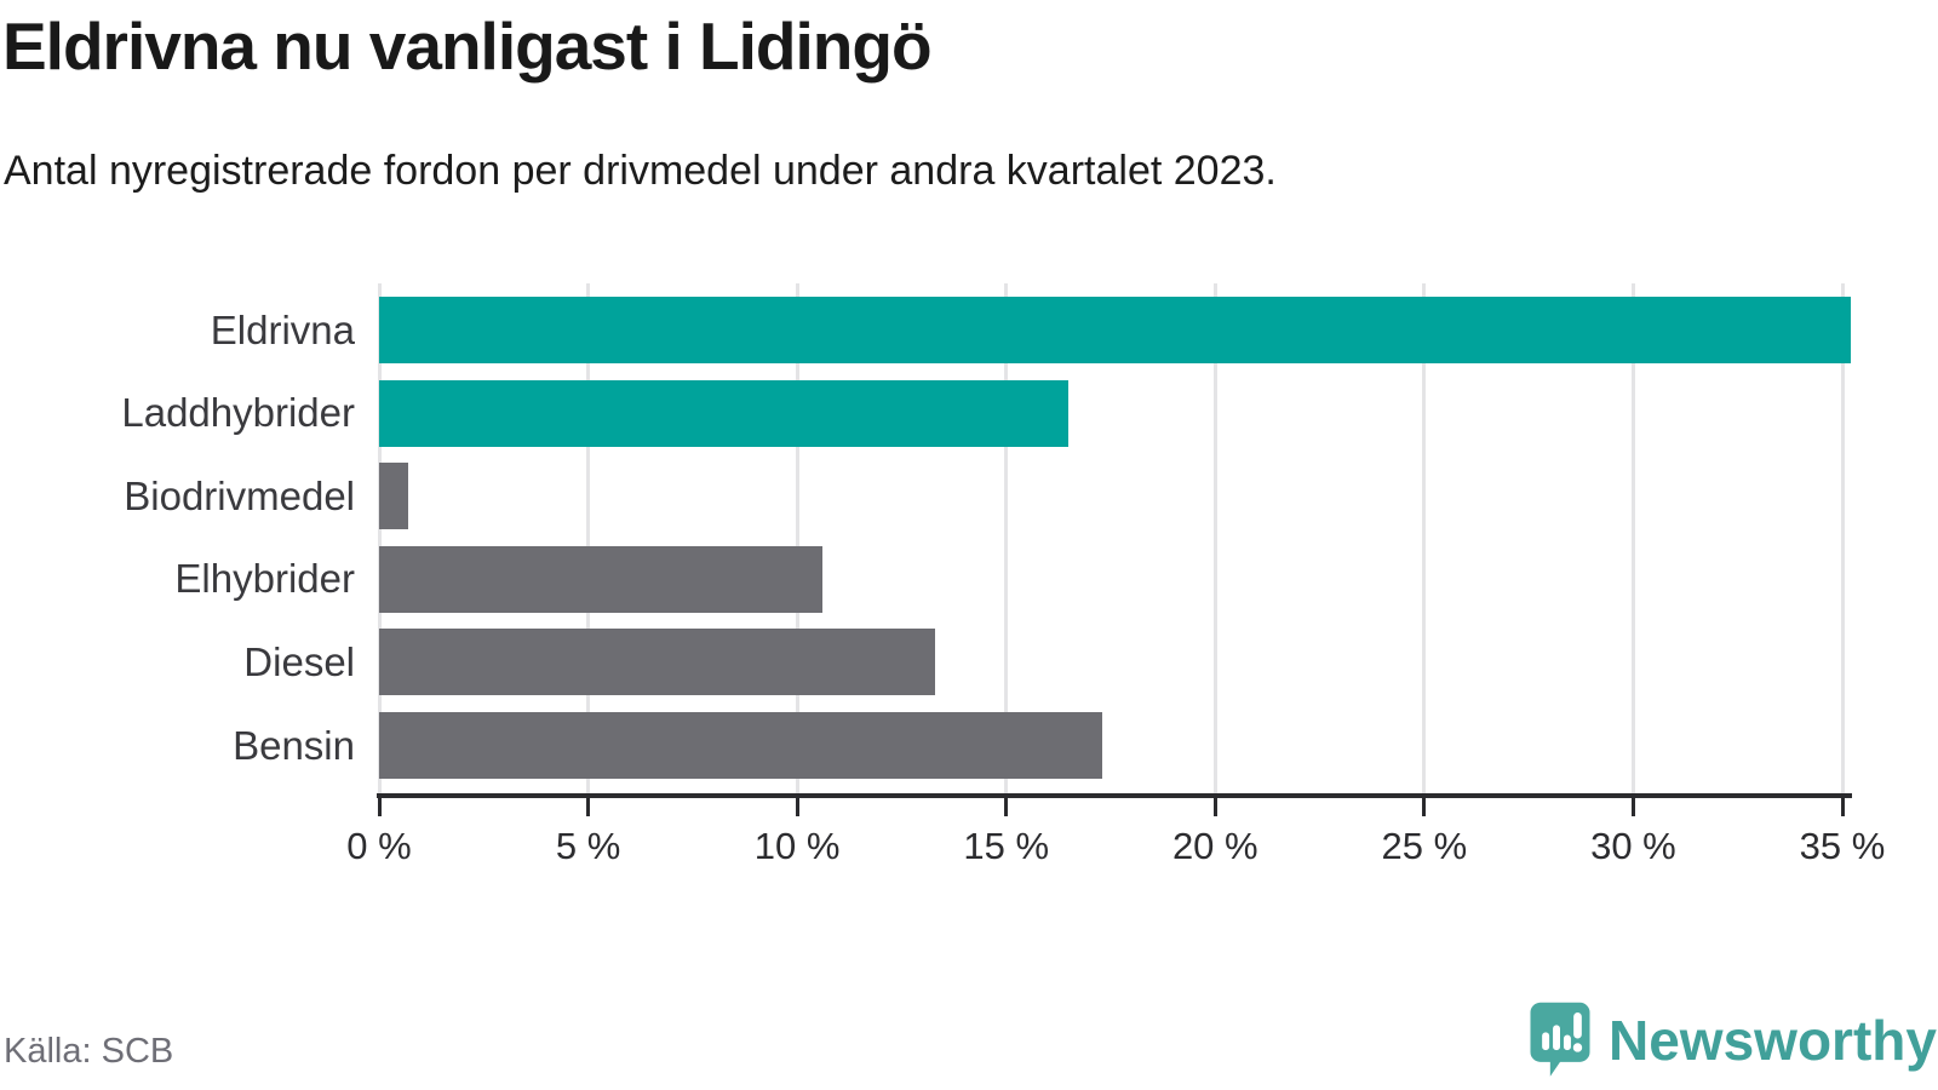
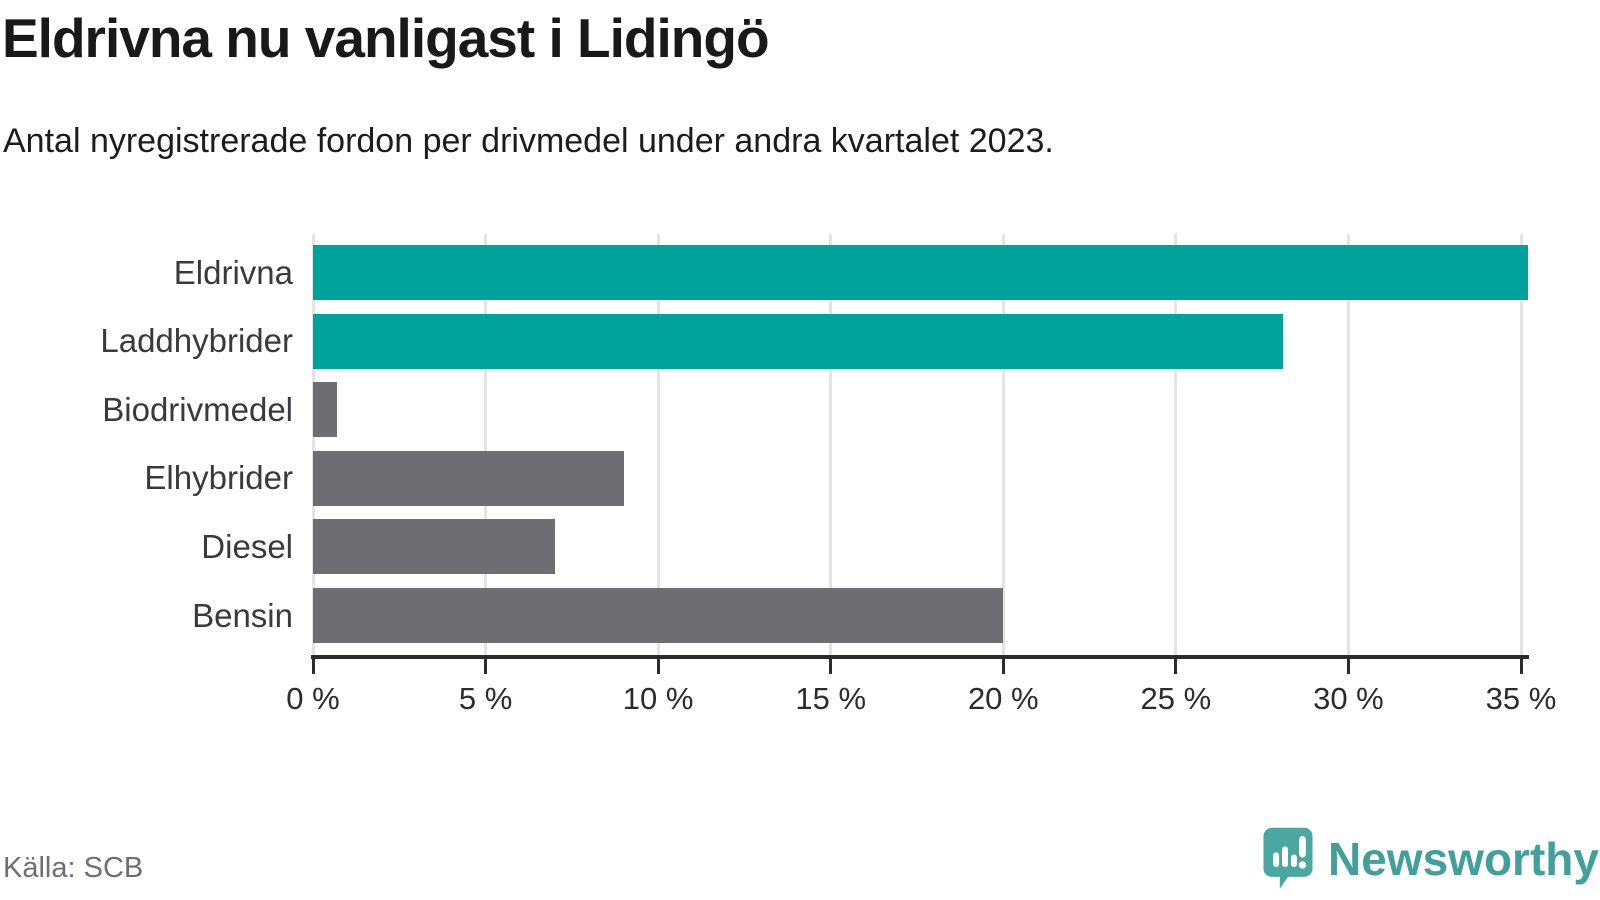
Laddhybrider: 16.5% -> 28.1%
Elhybrider: 10.6% -> 9.0%
Diesel: 13.3% -> 7.0%
Bensin: 17.3% -> 20.0%
